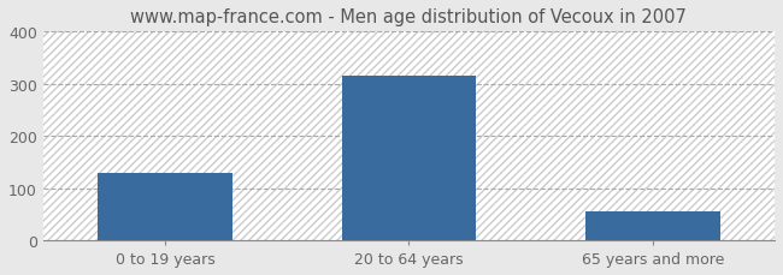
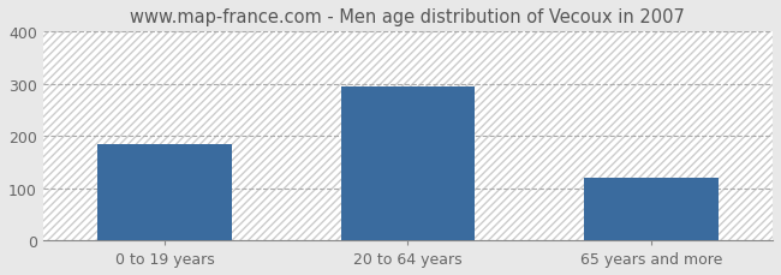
0 to 19 years: 130 -> 185
20 to 64 years: 315 -> 295
65 years and more: 55 -> 120
